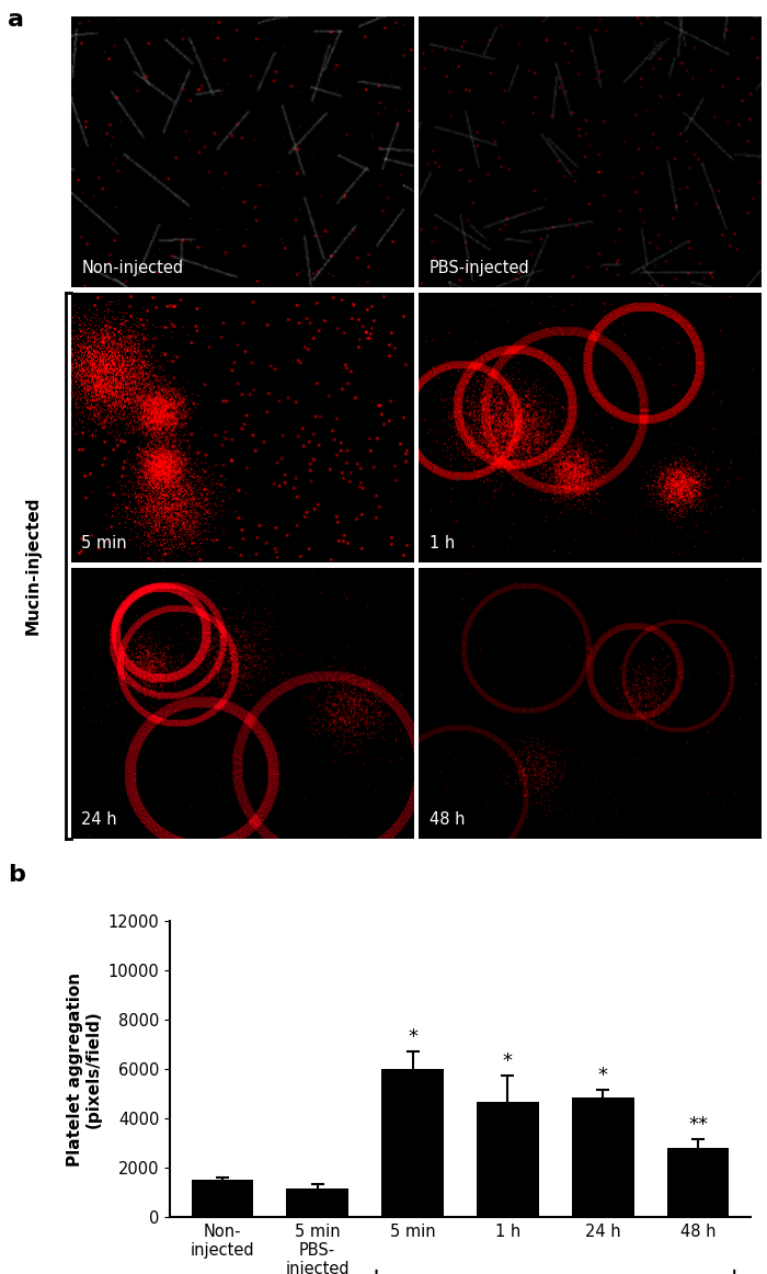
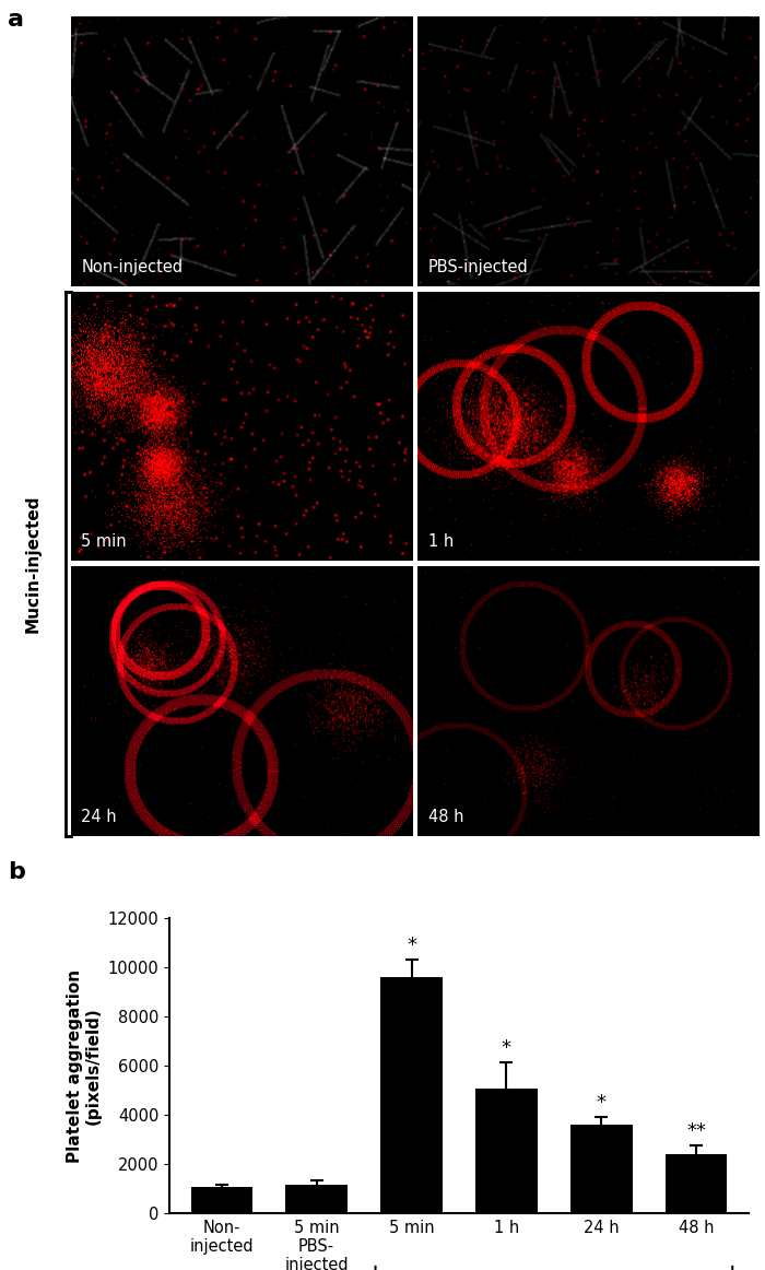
Non- injected: 1500 -> 1050
5 min: 6000 -> 9600
1 h: 4650 -> 5050
24 h: 4850 -> 3600
48 h: 2800 -> 2400
